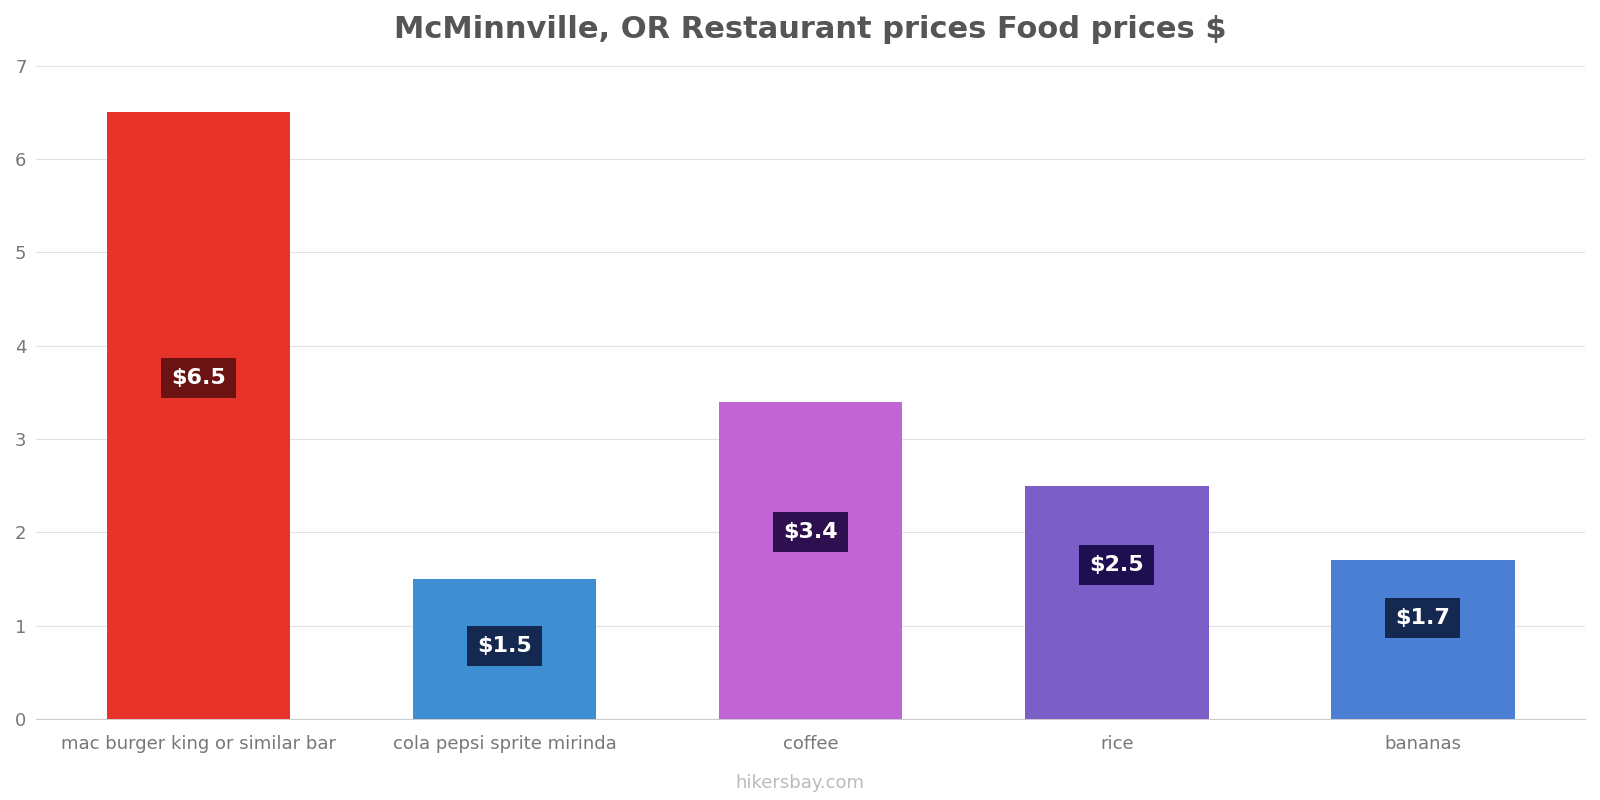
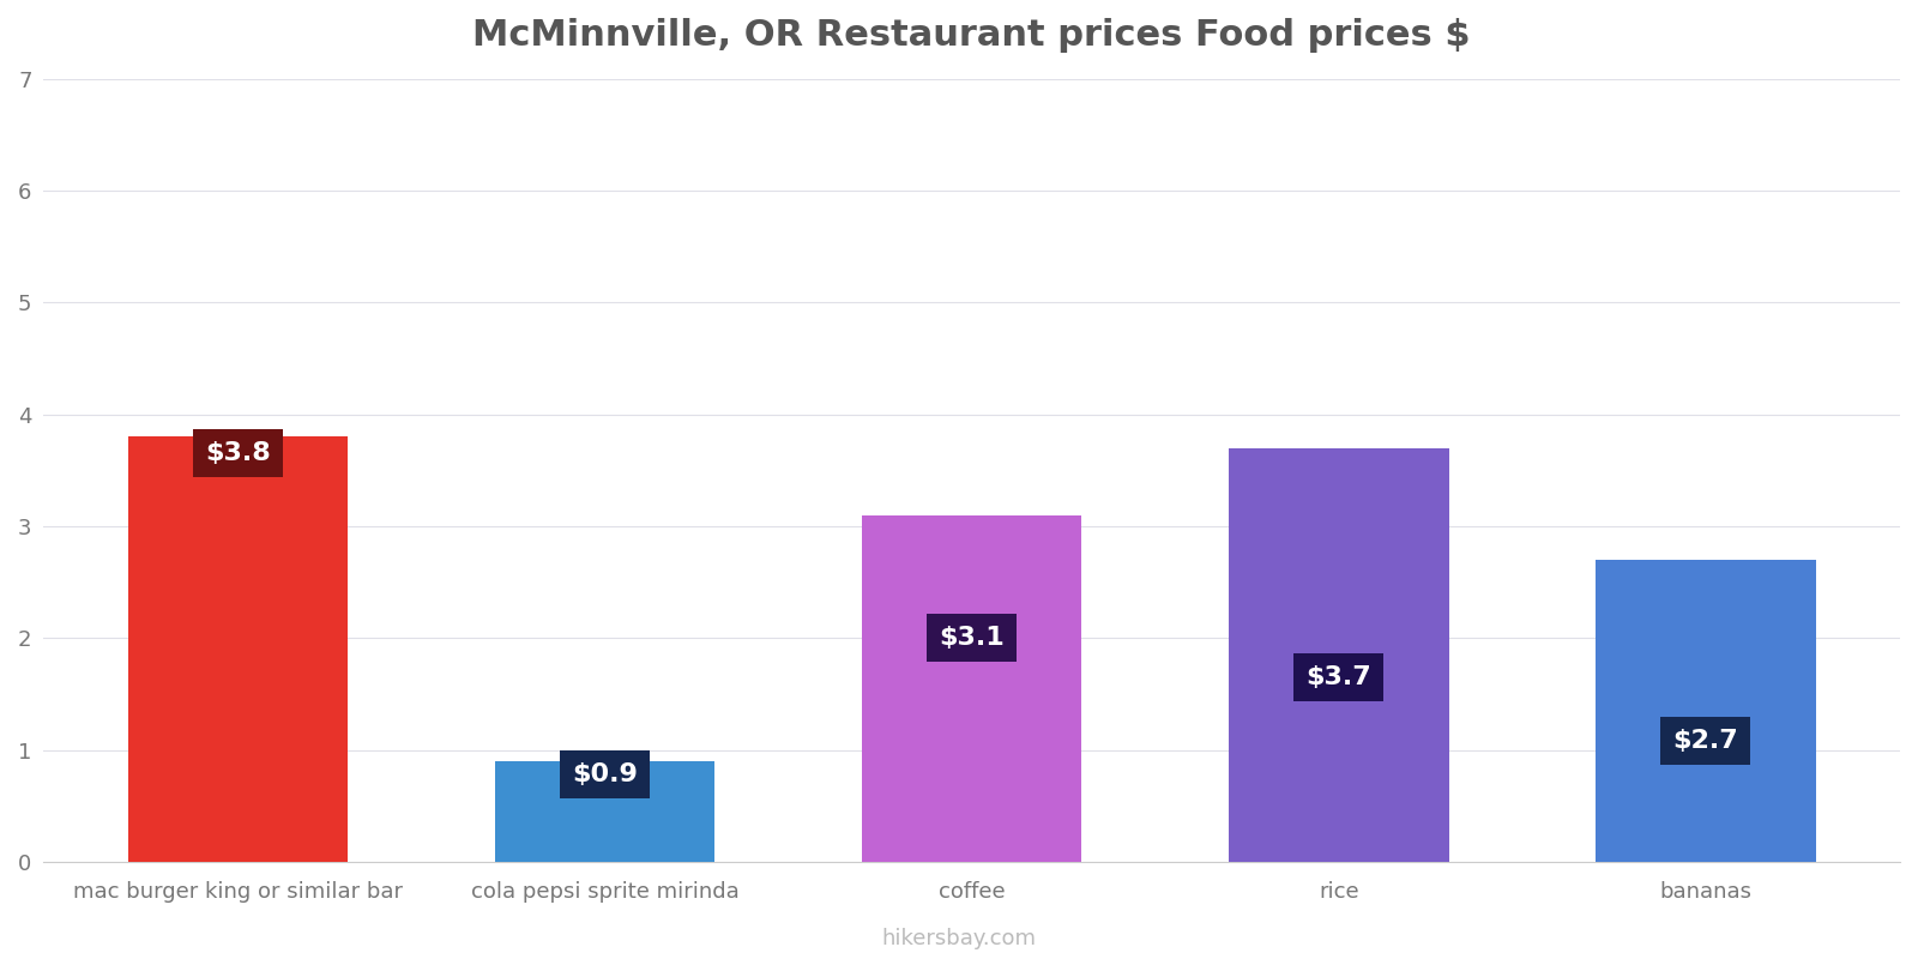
mac burger king or similar bar: $6.5 -> $3.8
cola pepsi sprite mirinda: $1.5 -> $0.9
coffee: $3.4 -> $3.1
rice: $2.5 -> $3.7
bananas: $1.7 -> $2.7
